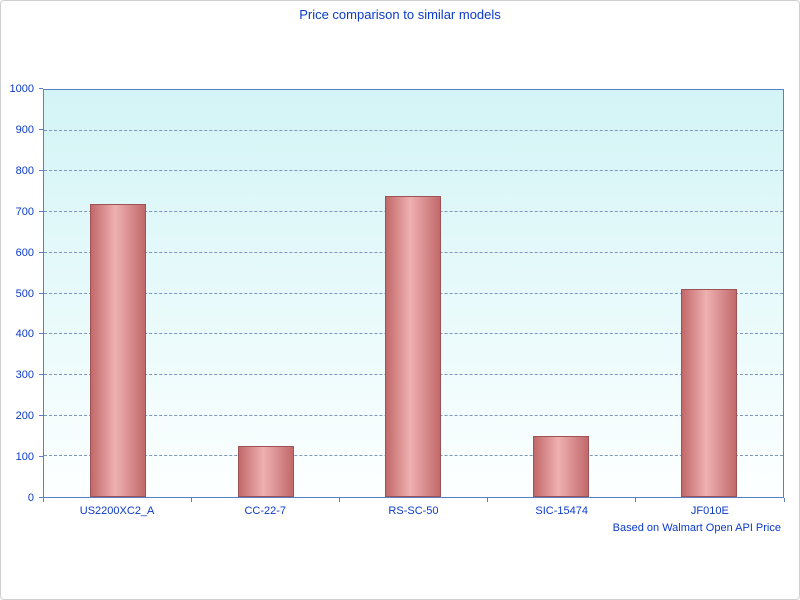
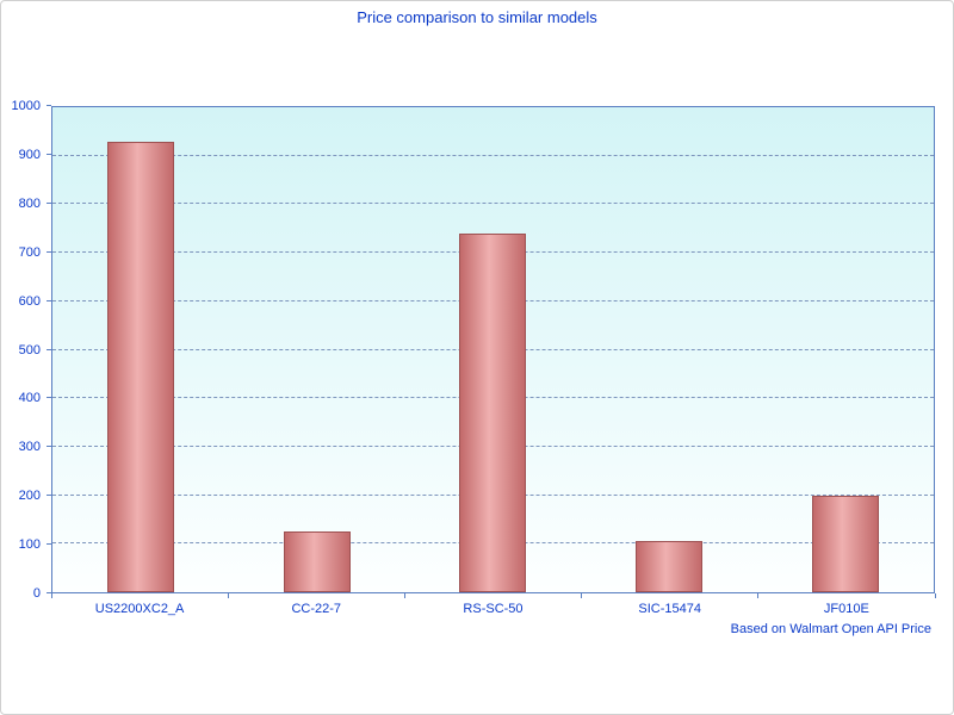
US2200XC2_A: 720 -> 930
SIC-15474: 150 -> 100
JF010E: 510 -> 200
